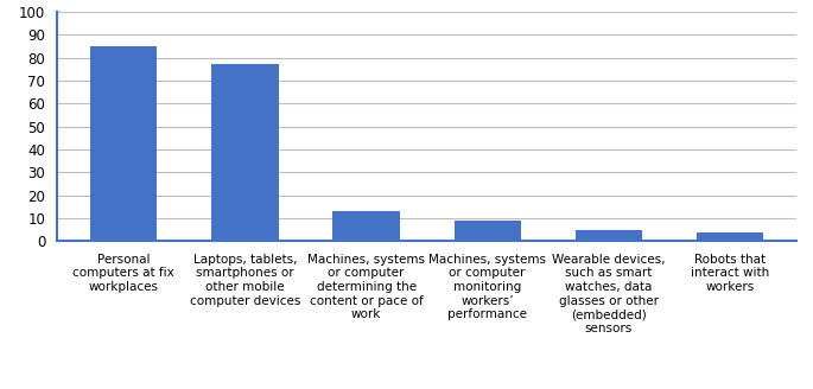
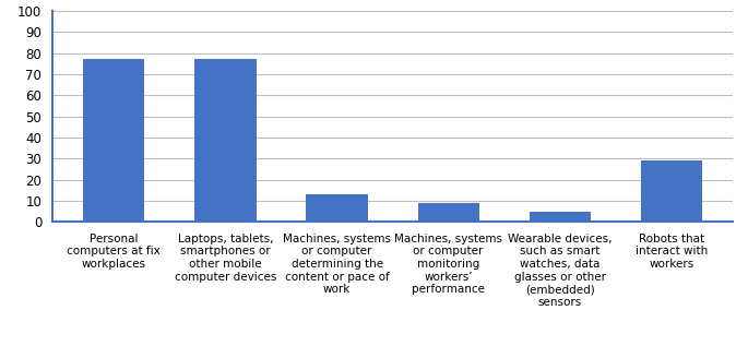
Personal computers at fix workplaces: 85 -> 77
Robots that interact with workers: 4 -> 29
